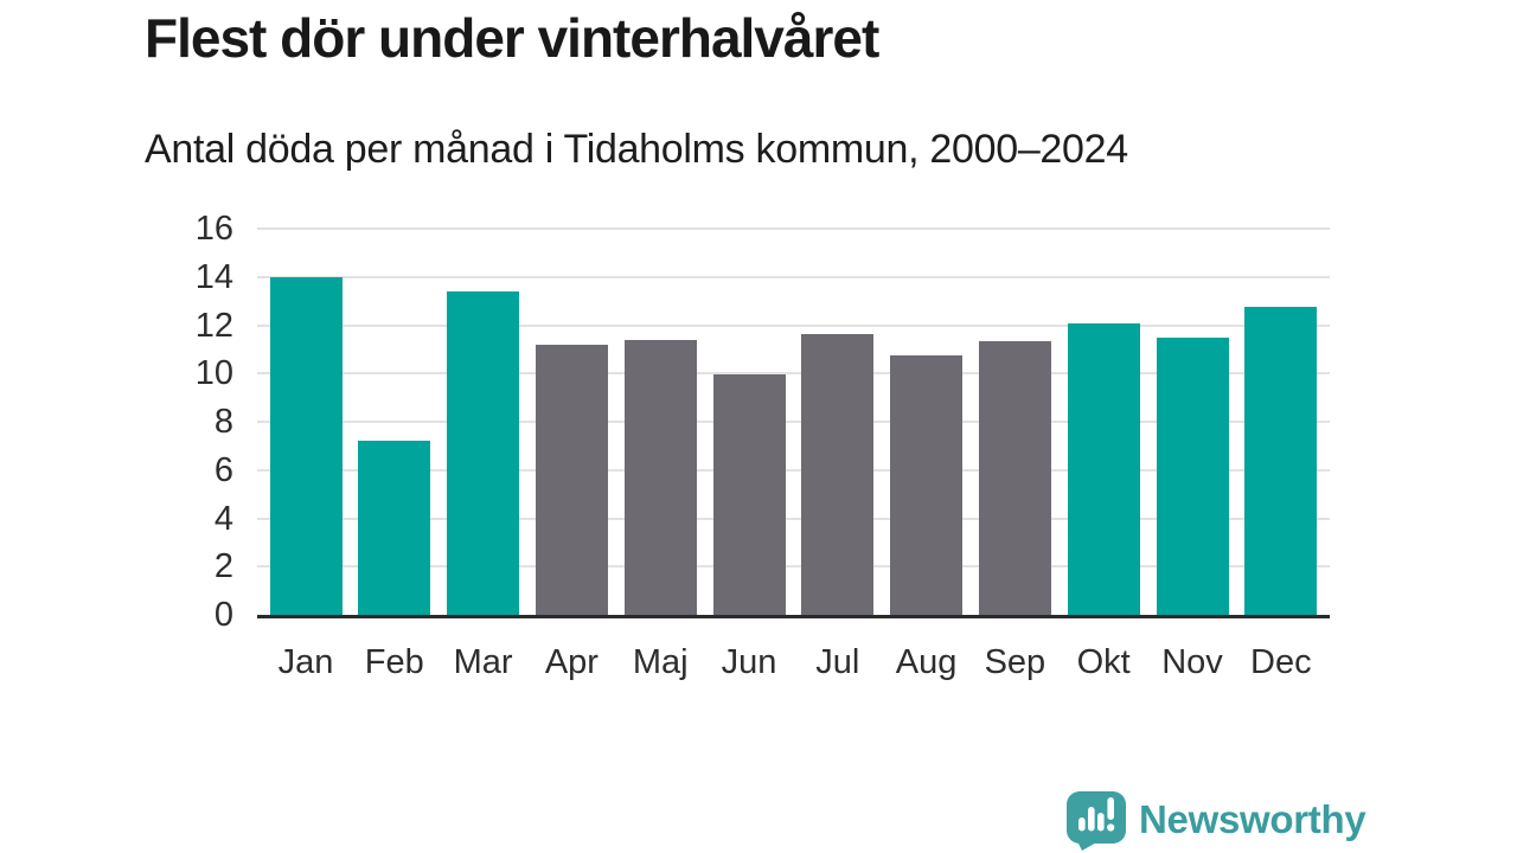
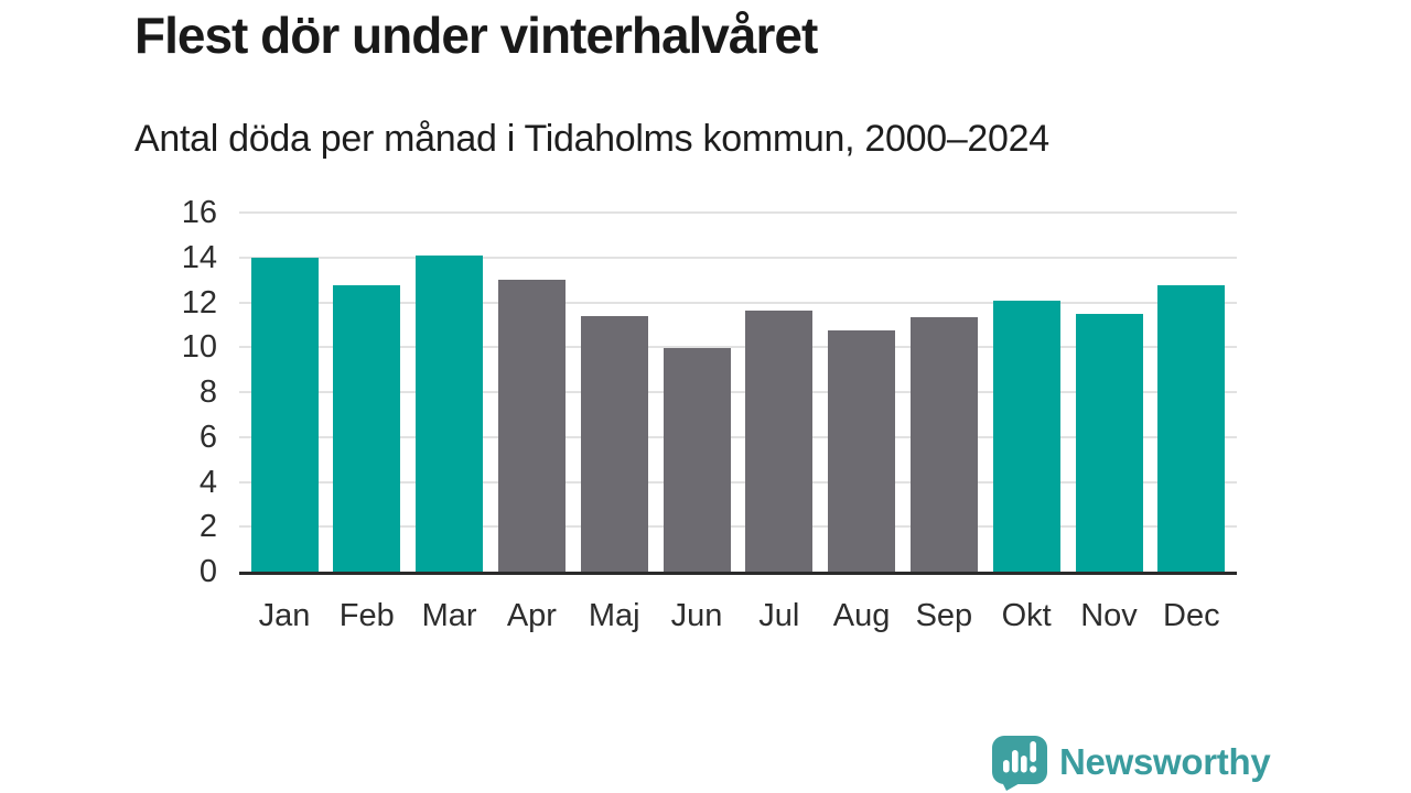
Feb: 7.2 -> 12.8
Mar: 13.4 -> 14.1
Apr: 11.2 -> 13.0
